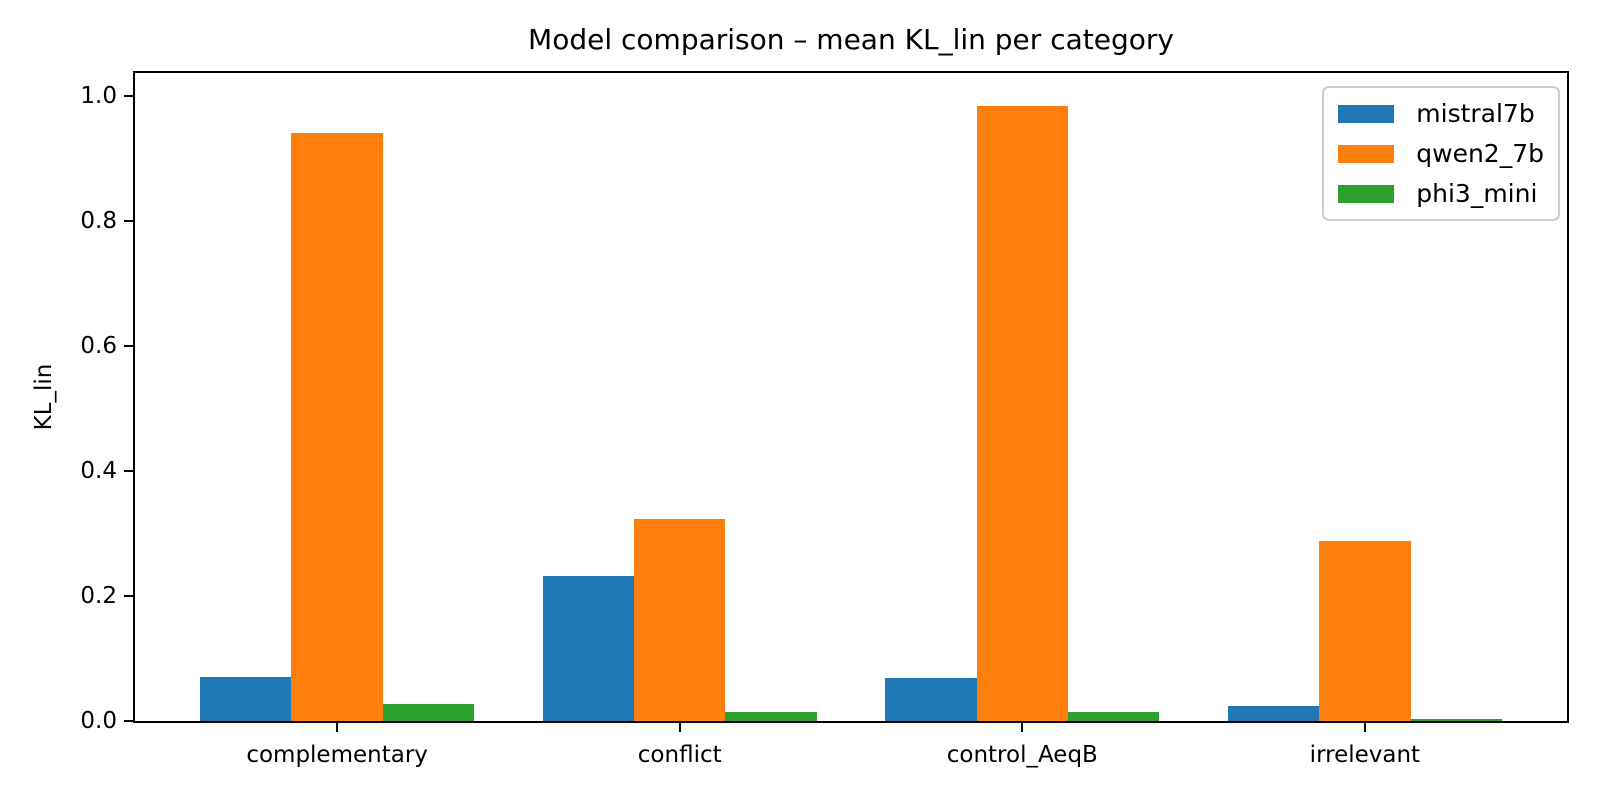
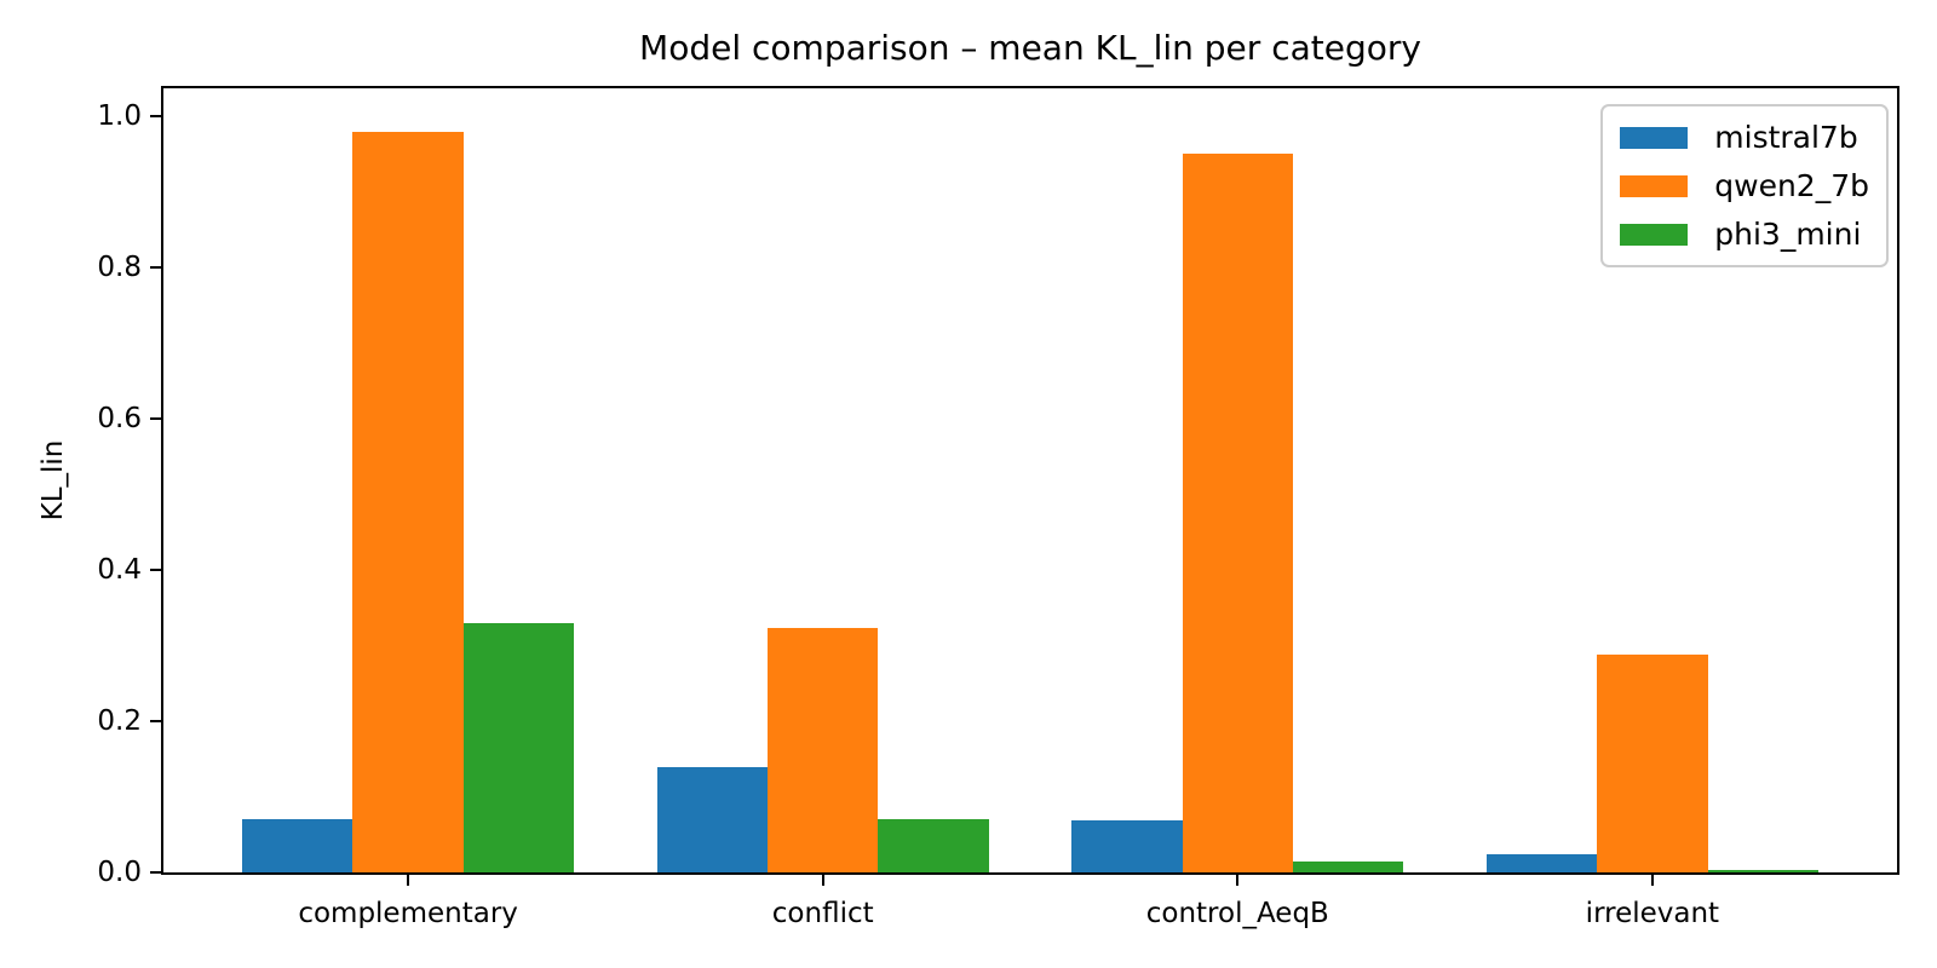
qwen2_7b/complementary: 0.94 -> 0.98
phi3_mini/complementary: 0.03 -> 0.33
mistral7b/conflict: 0.23 -> 0.14
phi3_mini/conflict: 0.01 -> 0.07
qwen2_7b/control_AeqB: 0.98 -> 0.95
